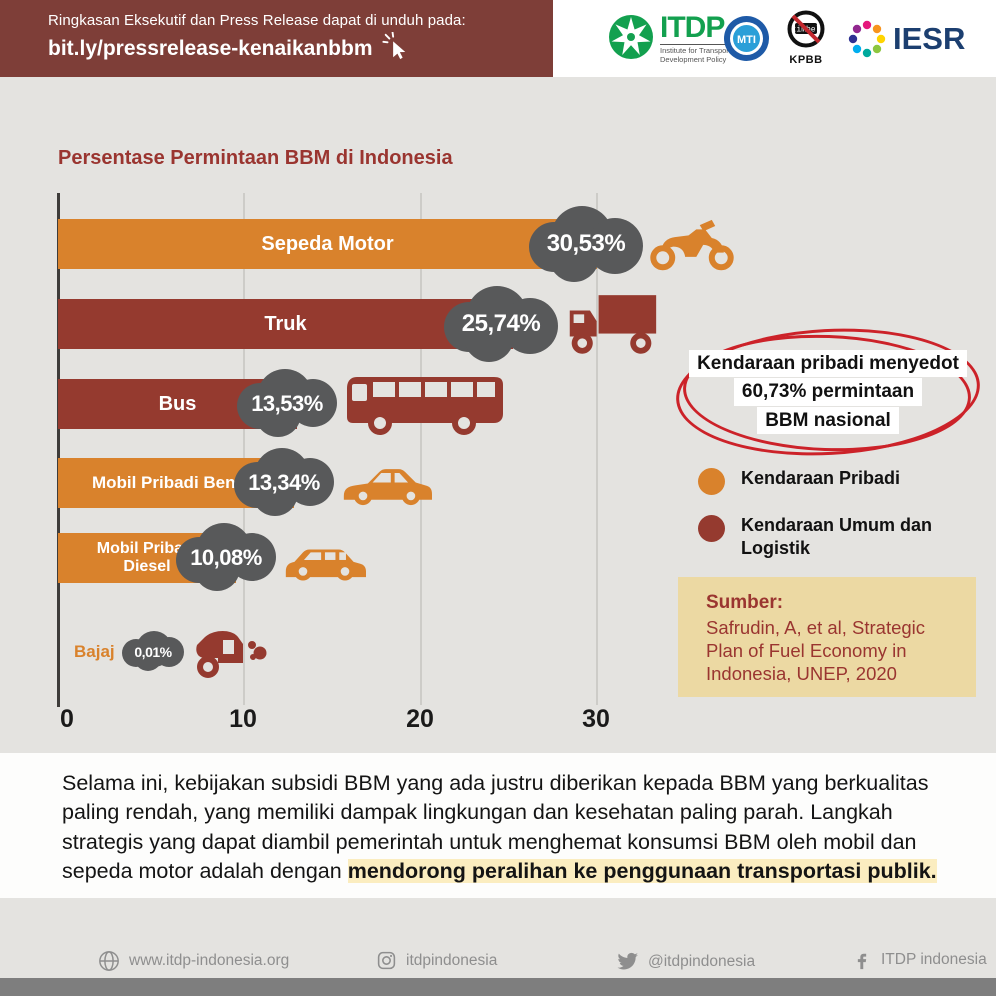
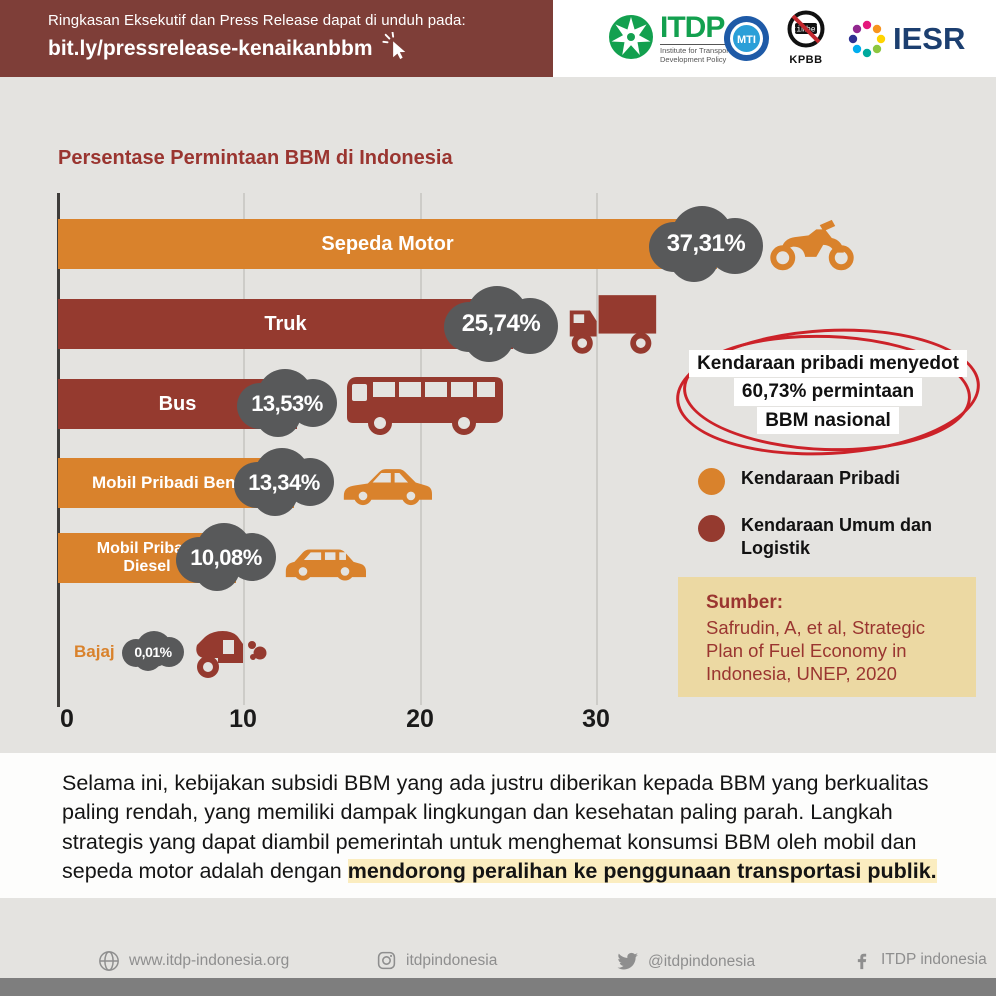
Sepeda Motor: 30,53% -> 37,31%
